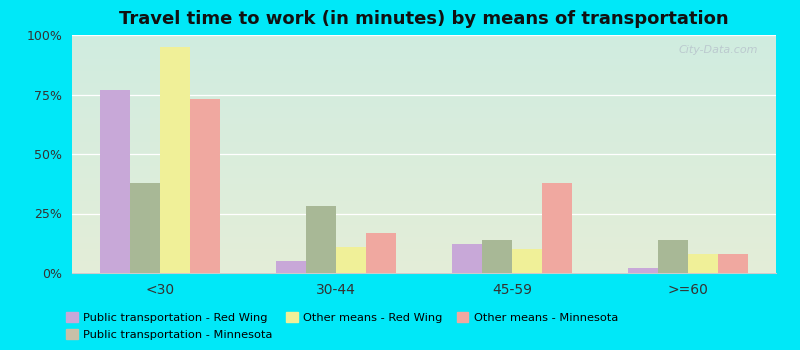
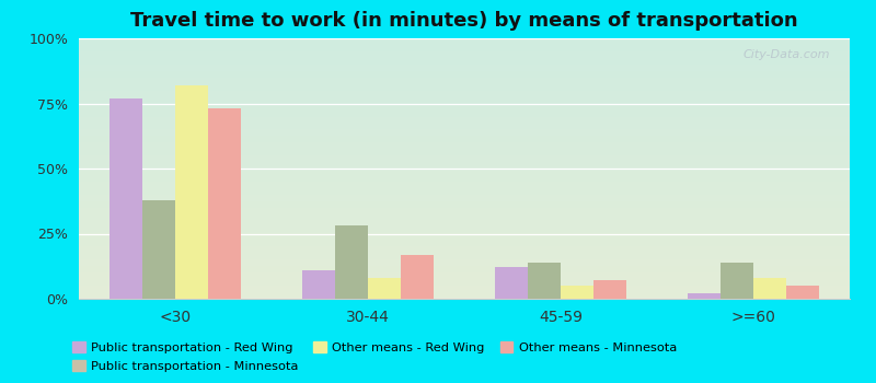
Other means - Red Wing/<30: 95% -> 82%
Public transportation - Red Wing/30-44: 5% -> 11%
Other means - Red Wing/30-44: 11% -> 8%
Other means - Red Wing/45-59: 10% -> 5%
Other means - Minnesota/45-59: 38% -> 7%
Other means - Minnesota/>=60: 8% -> 5%
